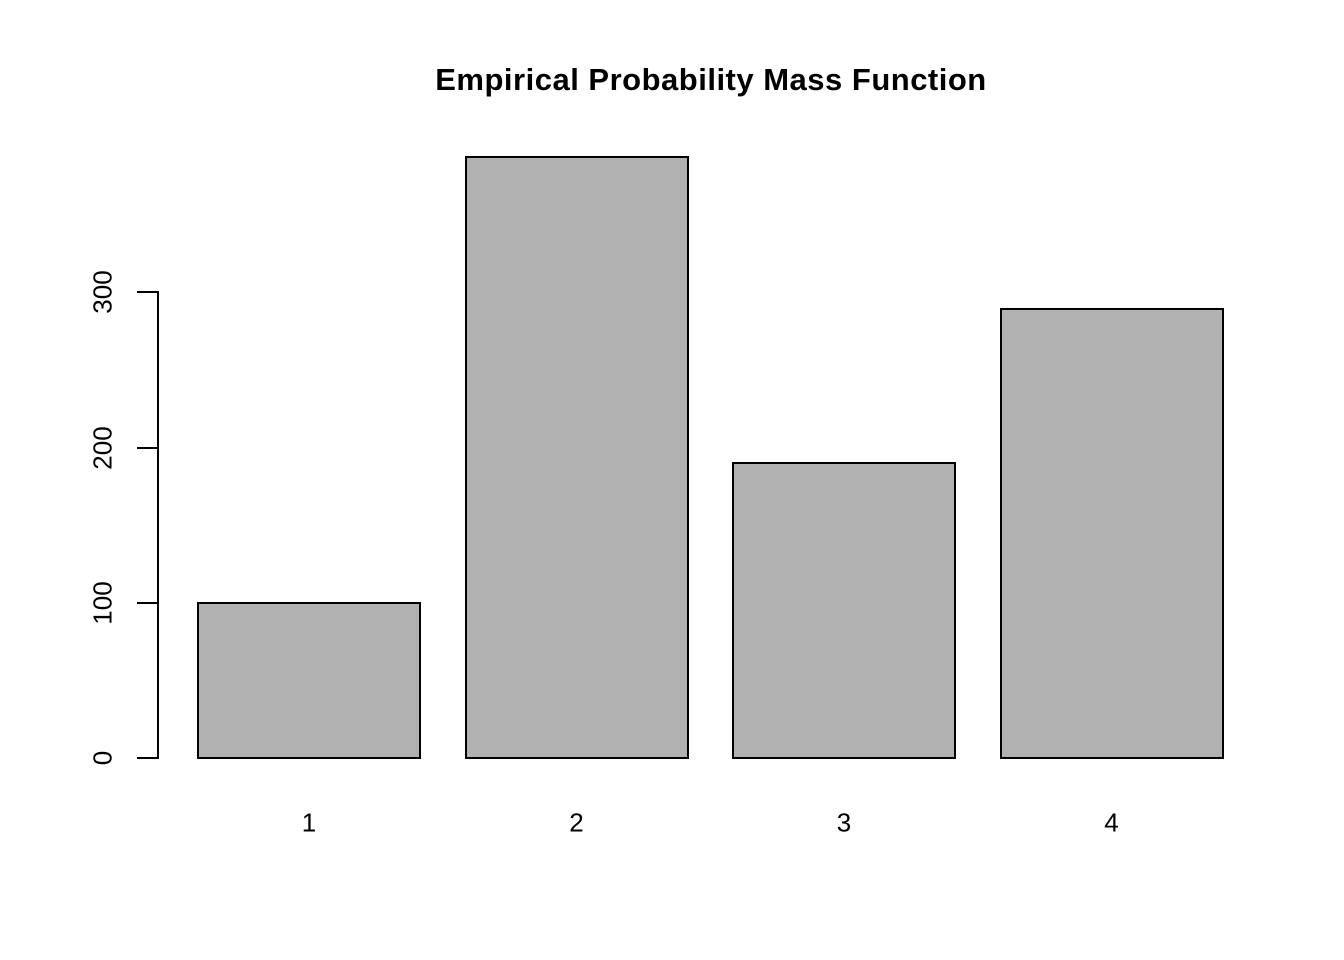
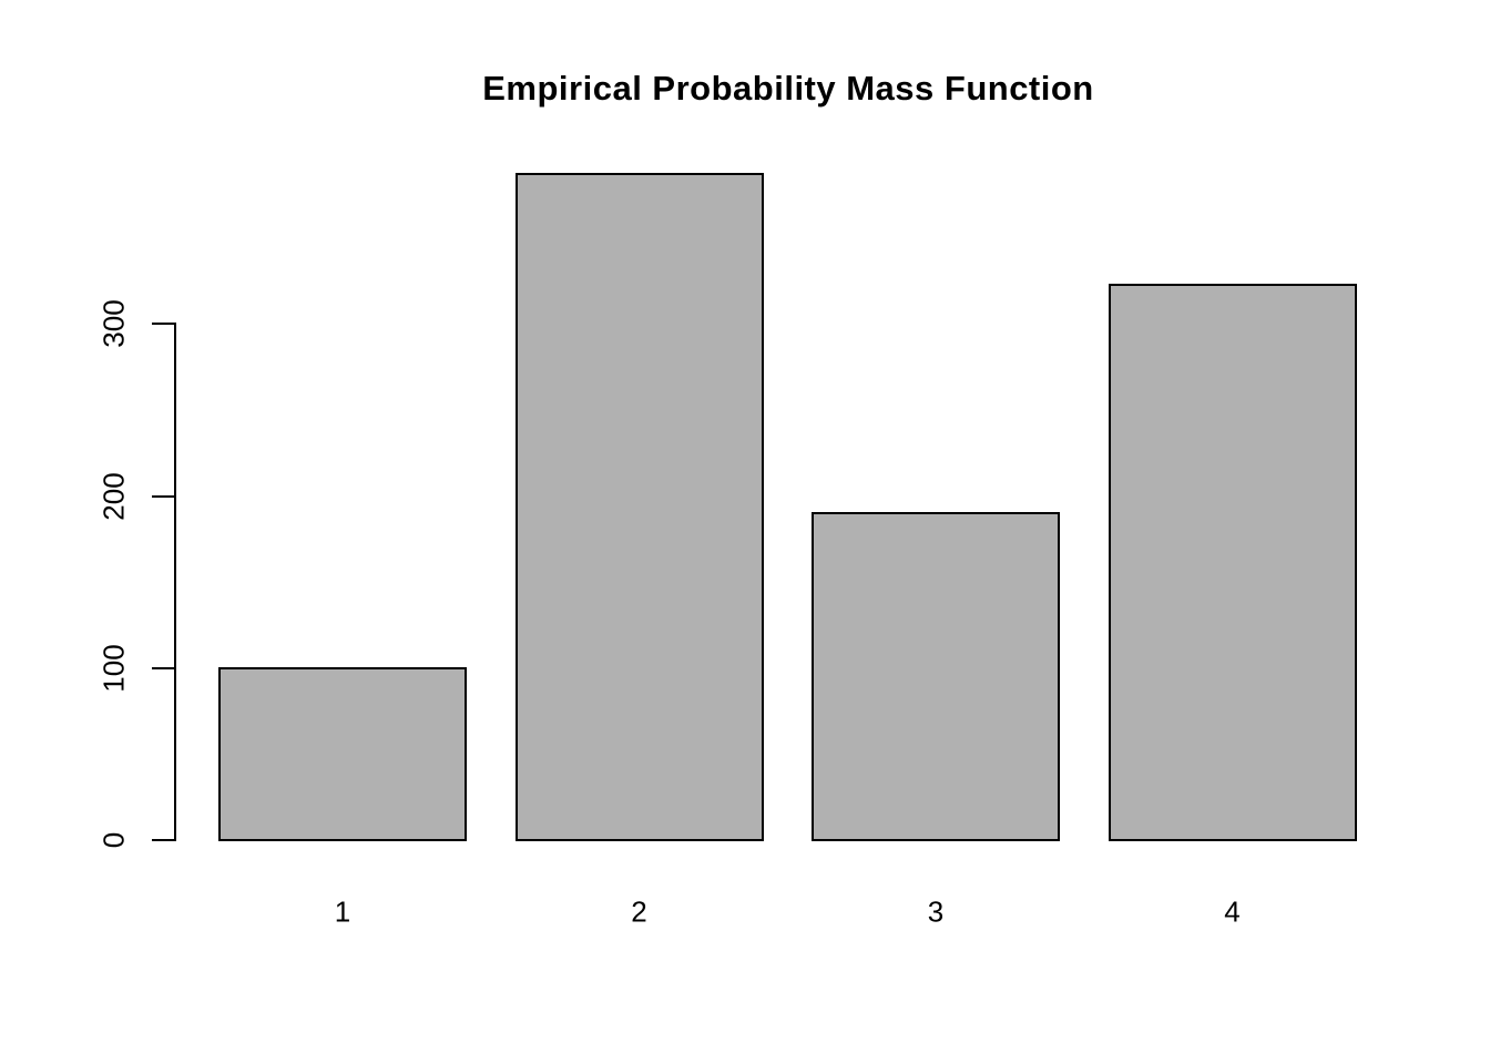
4: 289 -> 323
